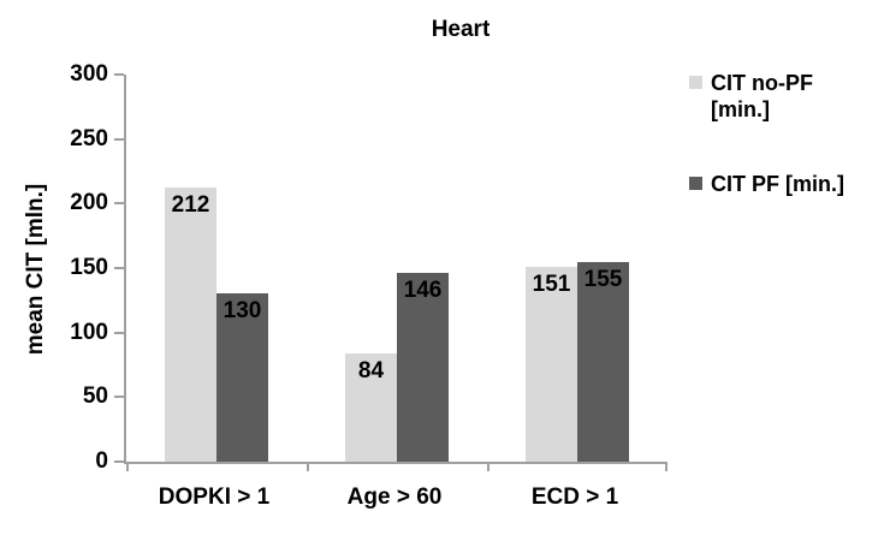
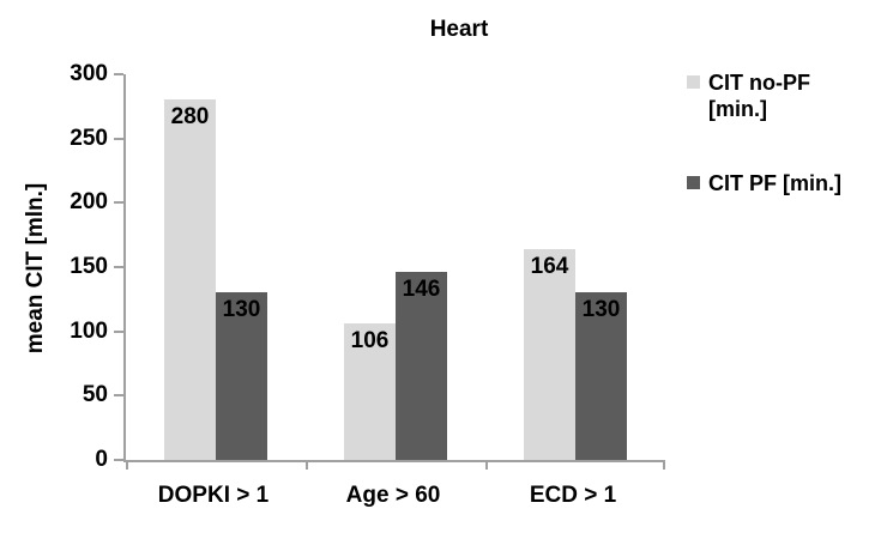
CIT no-PF [min.]/DOPKI > 1: 212 -> 280
CIT no-PF [min.]/Age > 60: 84 -> 106
CIT no-PF [min.]/ECD > 1: 151 -> 164
CIT PF [min.]/ECD > 1: 155 -> 130
